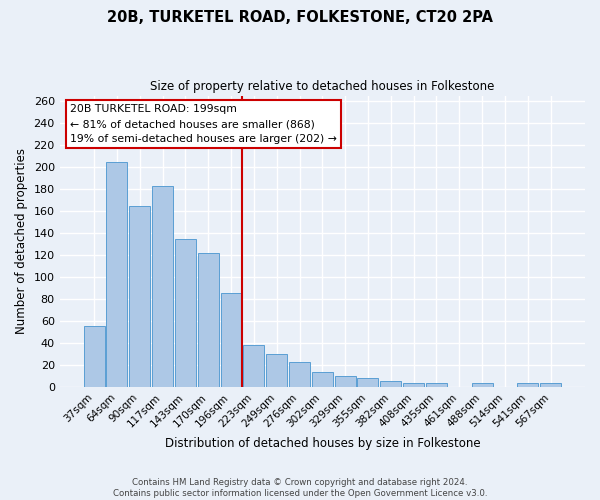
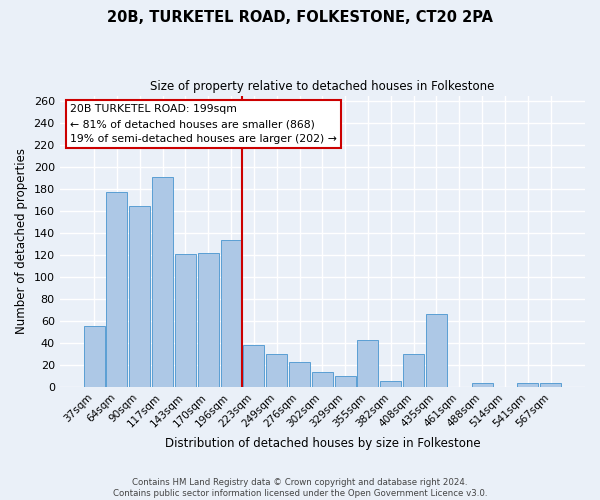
64sqm: 205 -> 177
117sqm: 183 -> 191
143sqm: 135 -> 121
196sqm: 85 -> 134
355sqm: 8 -> 43
408sqm: 4 -> 30
435sqm: 4 -> 66
